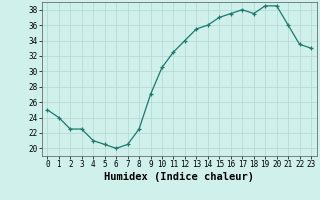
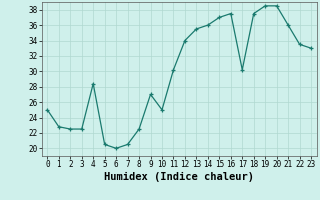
1: 24.0 -> 22.8
4: 21.0 -> 28.4
10: 30.5 -> 25.0
11: 32.5 -> 30.2
17: 38.0 -> 30.2
